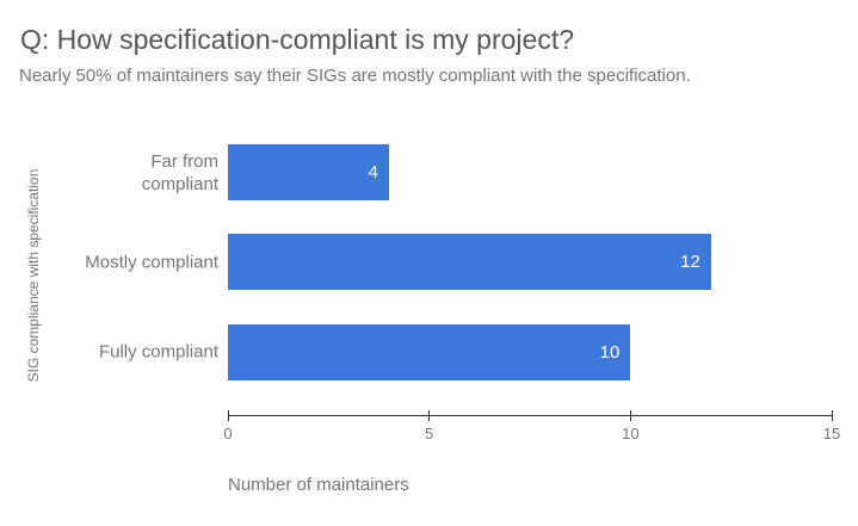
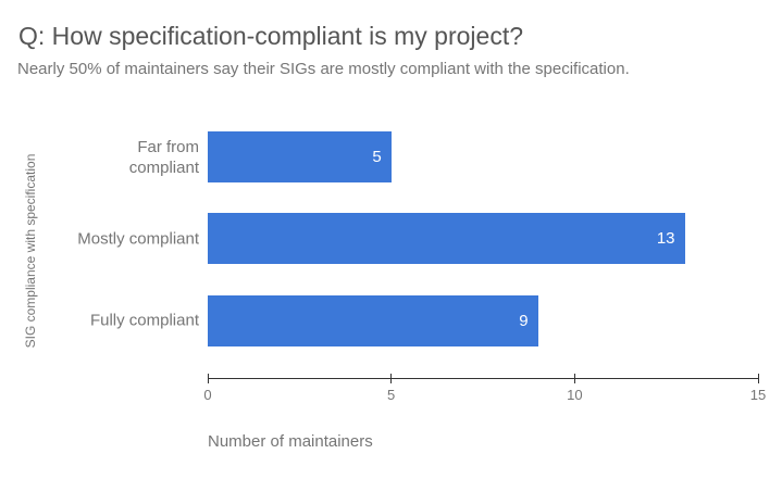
Far from compliant: 4 -> 5
Mostly compliant: 12 -> 13
Fully compliant: 10 -> 9
